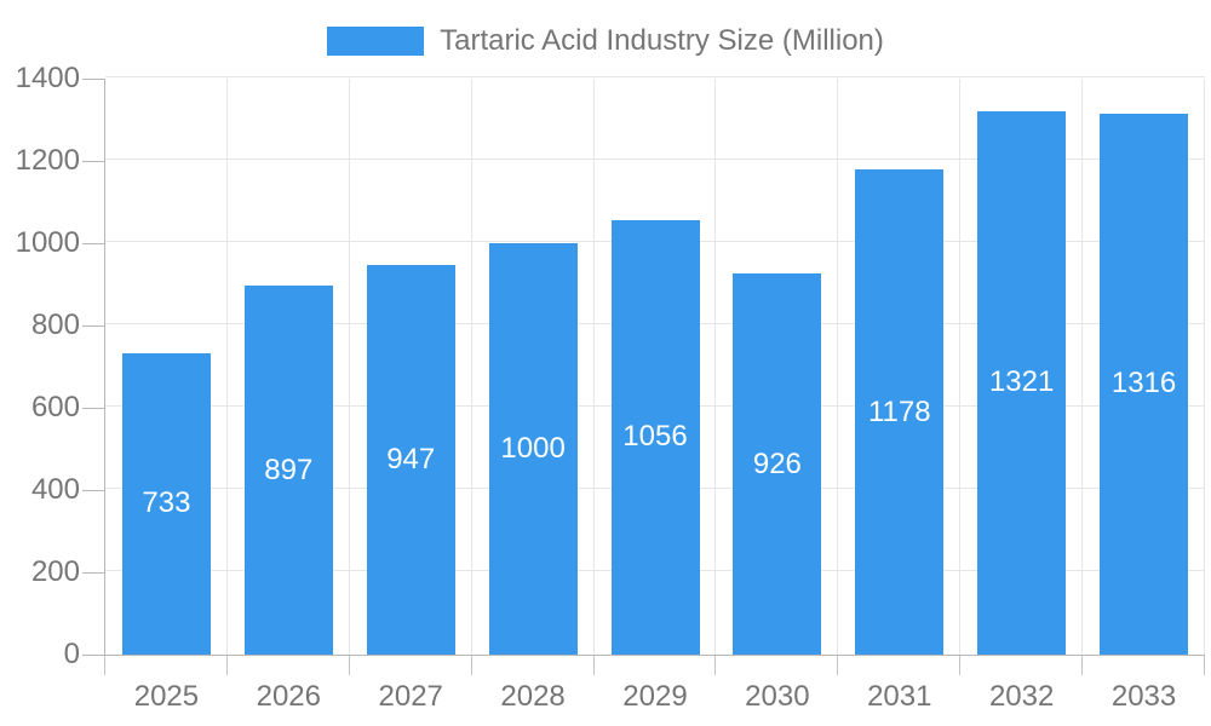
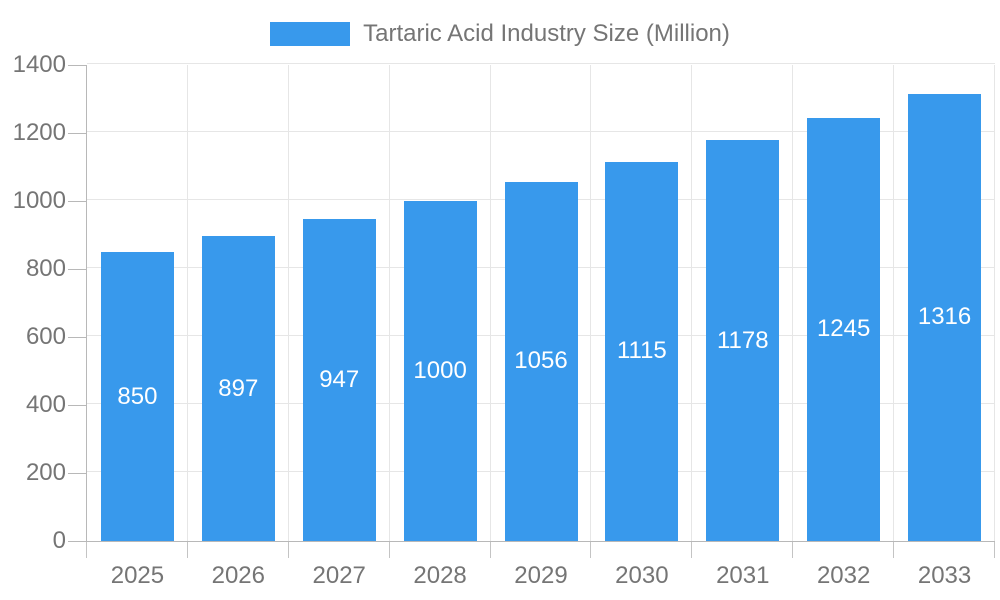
2025: 733 -> 850
2030: 926 -> 1115
2032: 1321 -> 1245
